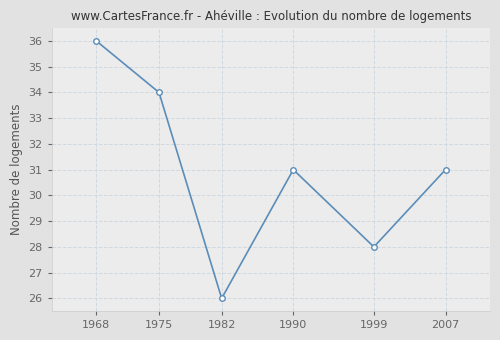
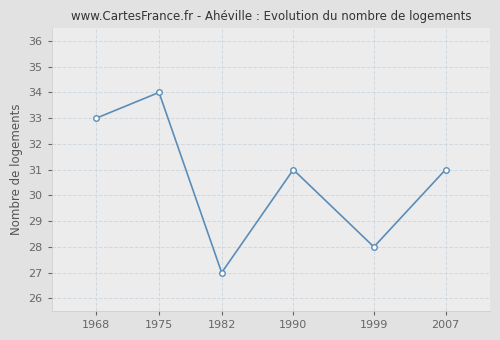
1968: 36 -> 33
1982: 26 -> 27
